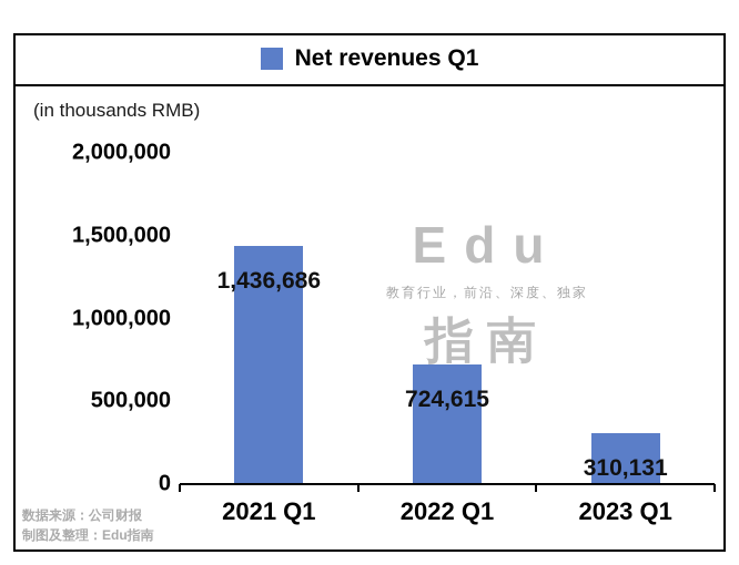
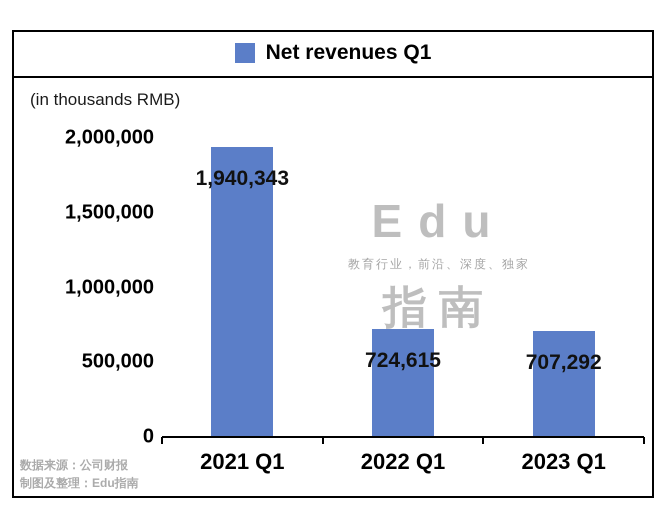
2021 Q1: 1,436,686 -> 1,940,343
2023 Q1: 310,131 -> 707,292
